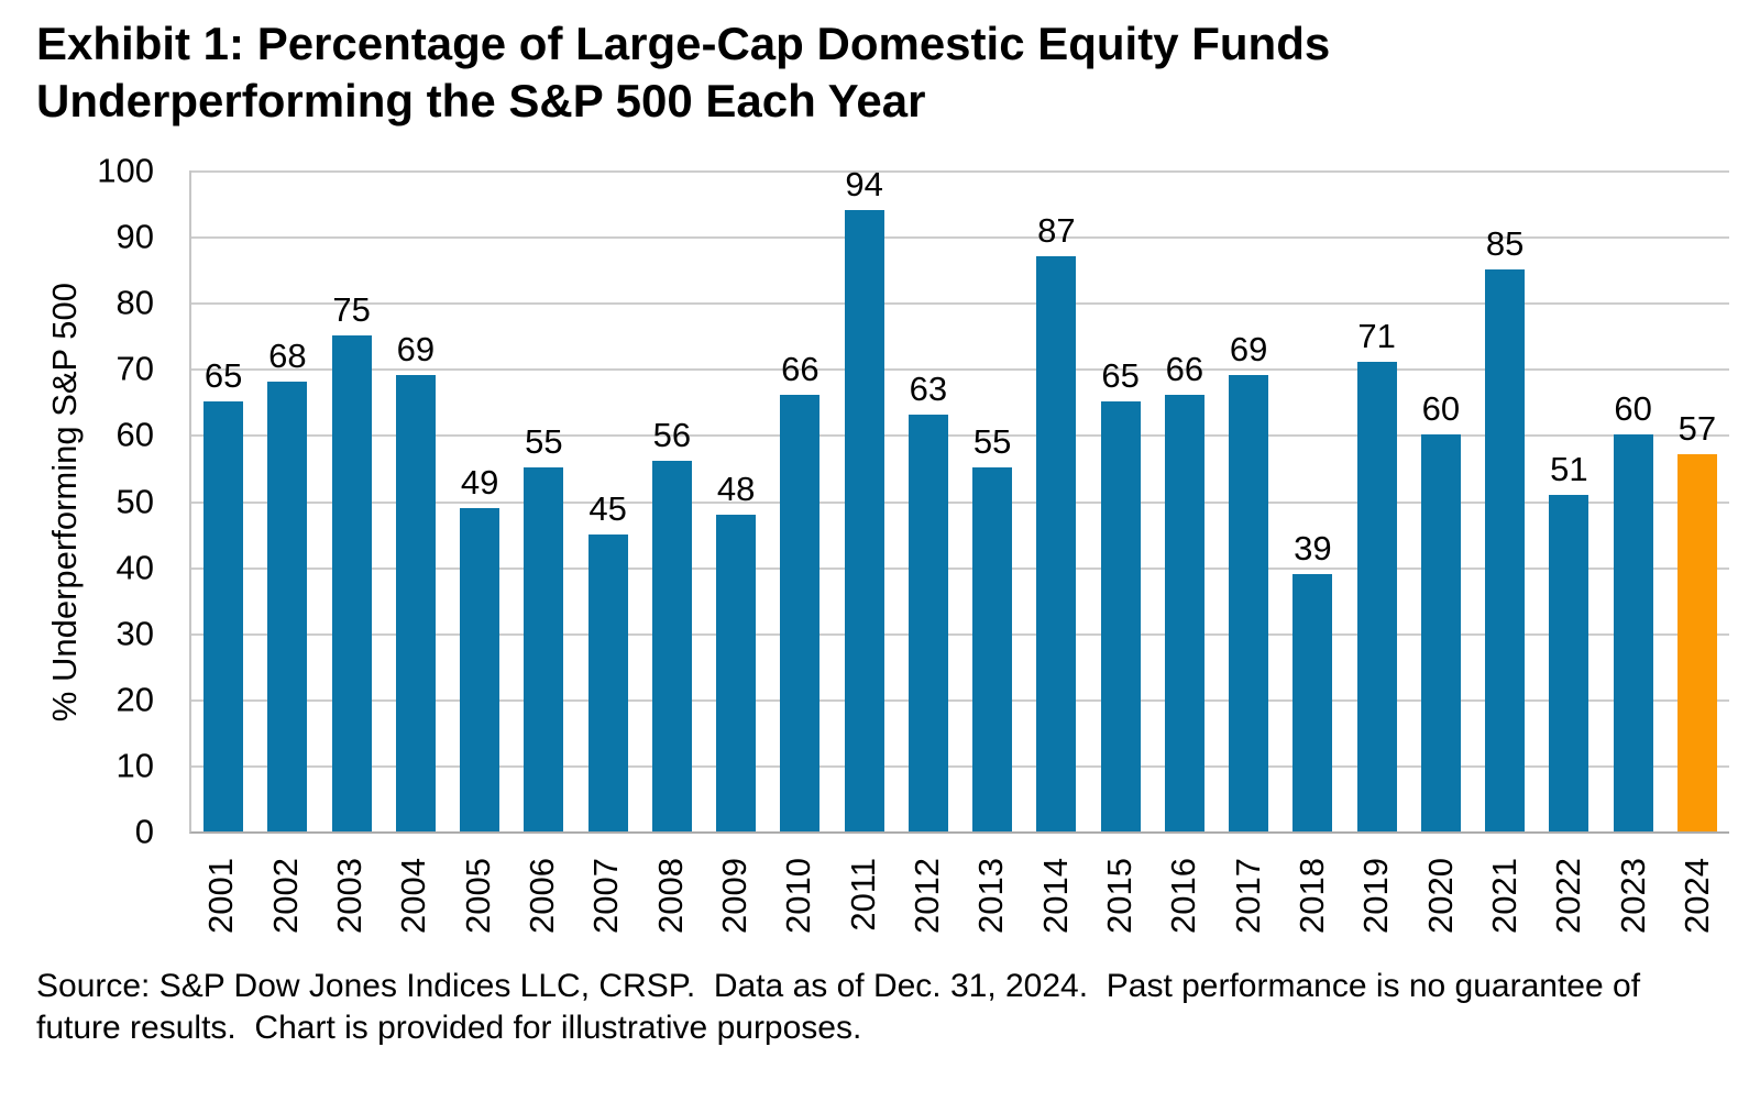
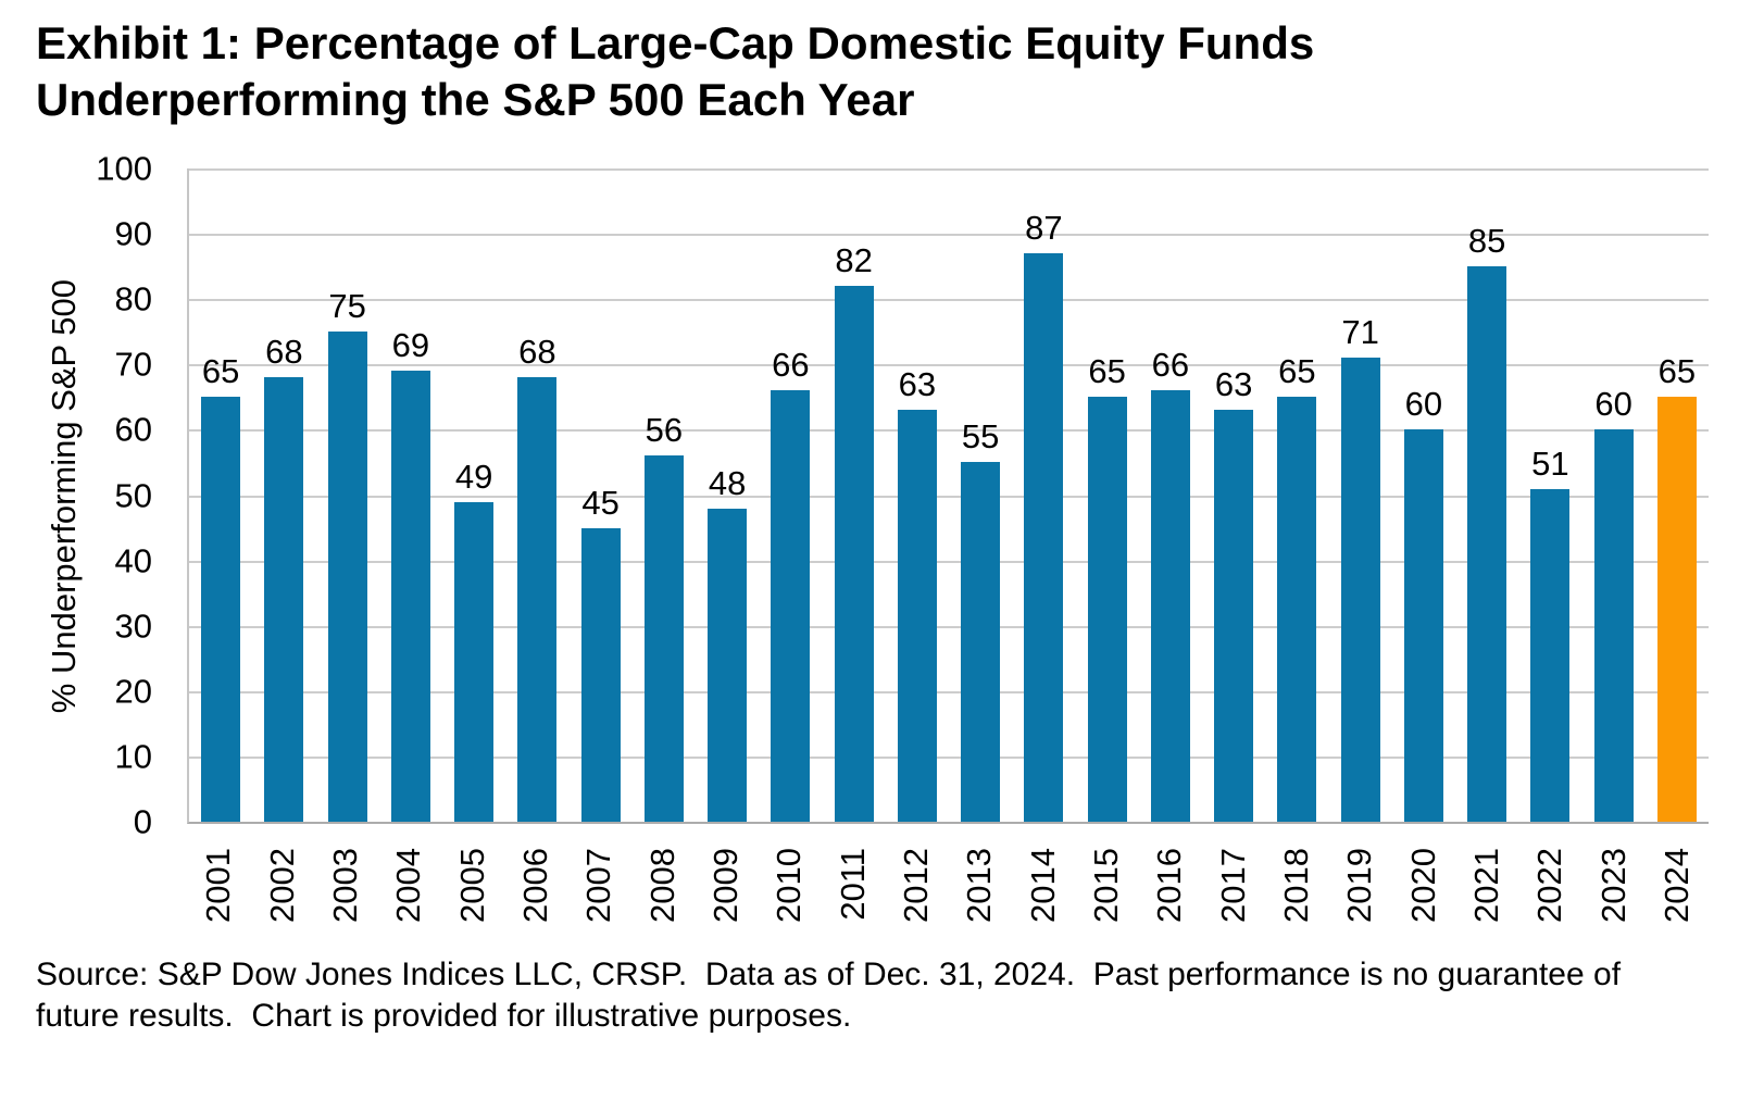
2006: 55 -> 68
2011: 94 -> 82
2017: 69 -> 63
2018: 39 -> 65
2024: 57 -> 65
